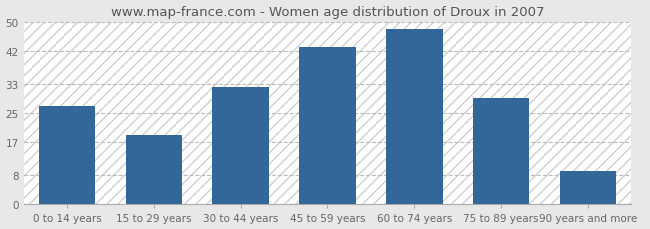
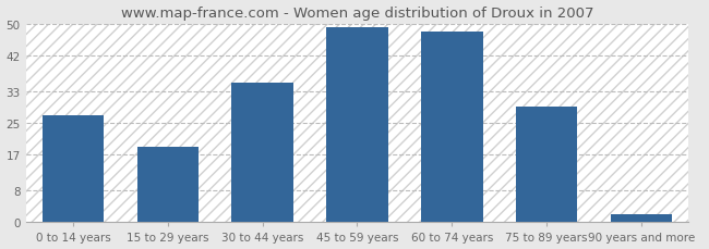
30 to 44 years: 32 -> 35
45 to 59 years: 43 -> 49
90 years and more: 9 -> 2
